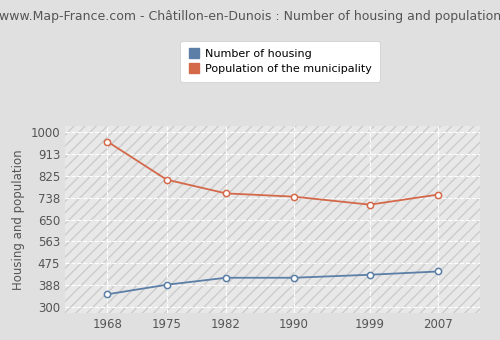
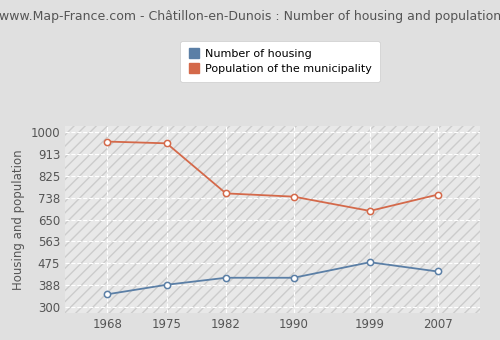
Population of the municipality/1975: 810 -> 955
Number of housing/1999: 430 -> 480
Population of the municipality/1999: 710 -> 685
